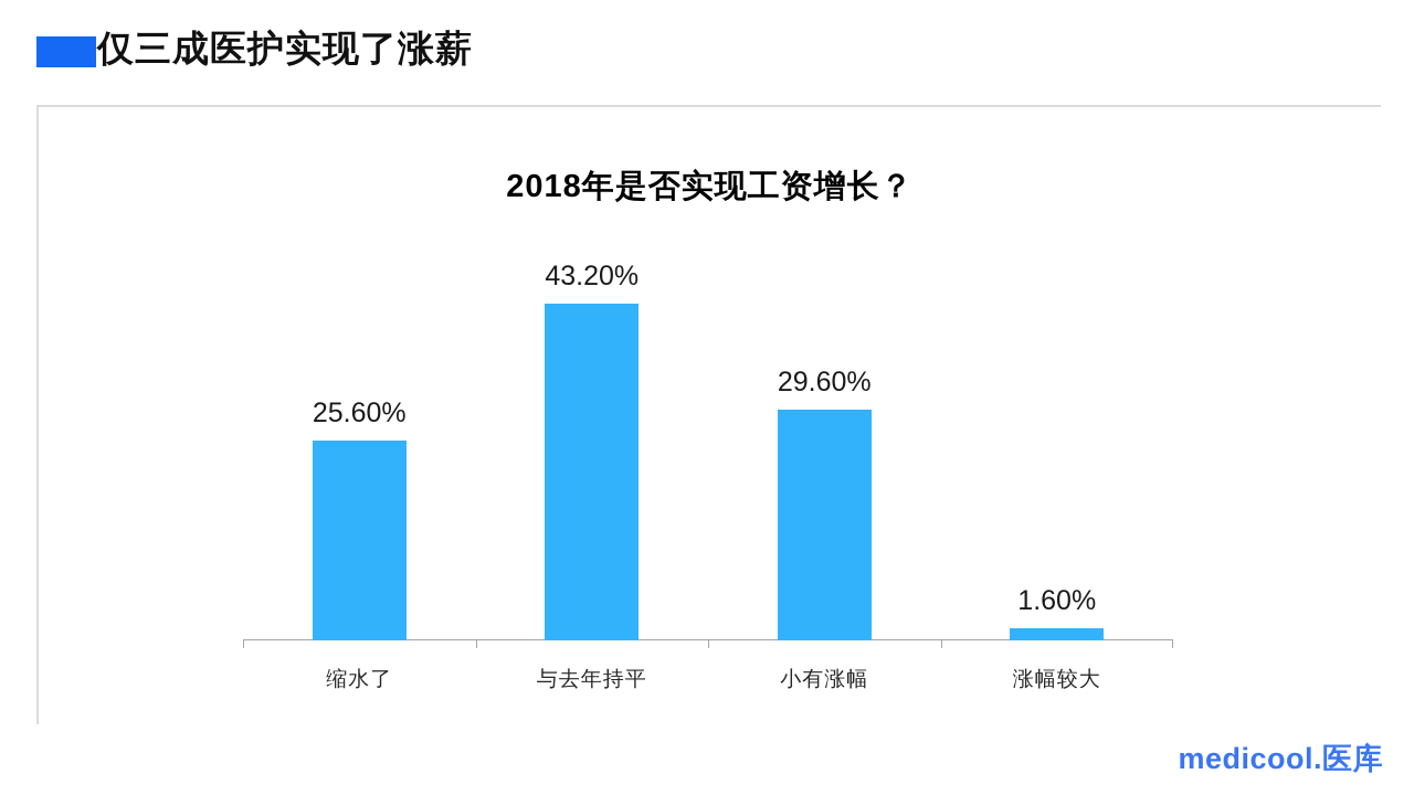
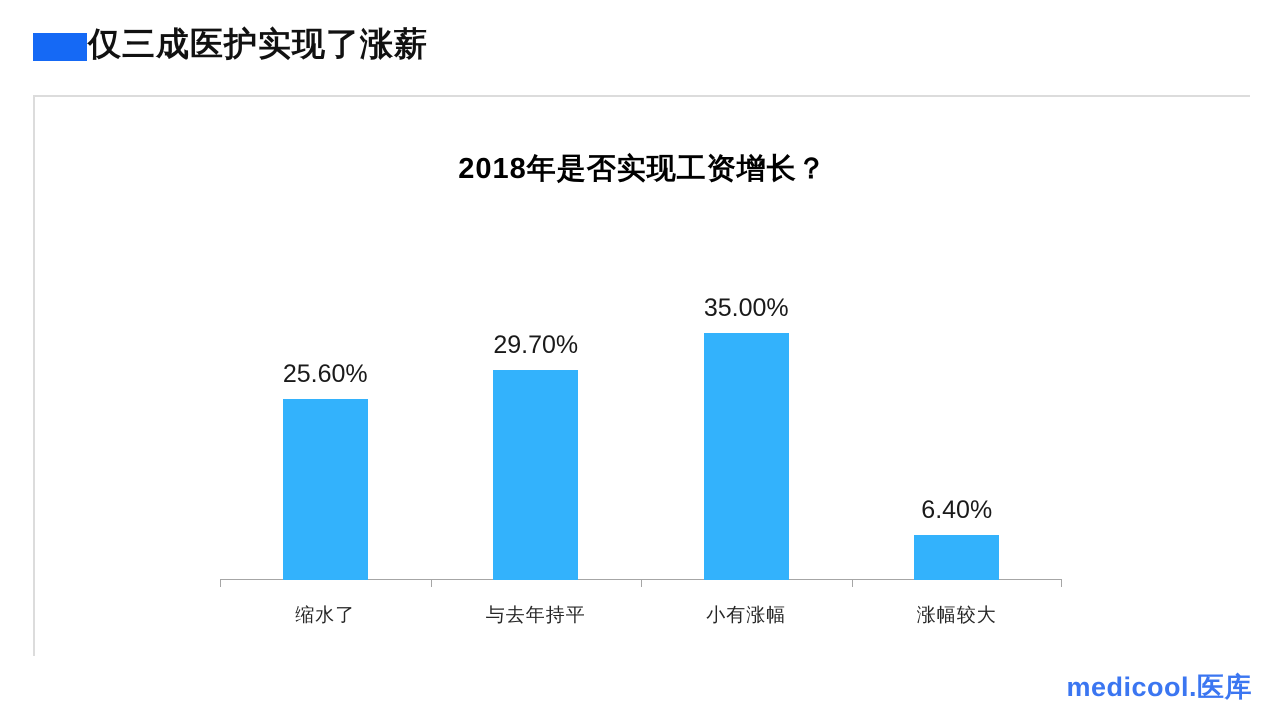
与去年持平: 43.20% -> 29.70%
小有涨幅: 29.60% -> 35.00%
涨幅较大: 1.60% -> 6.40%
